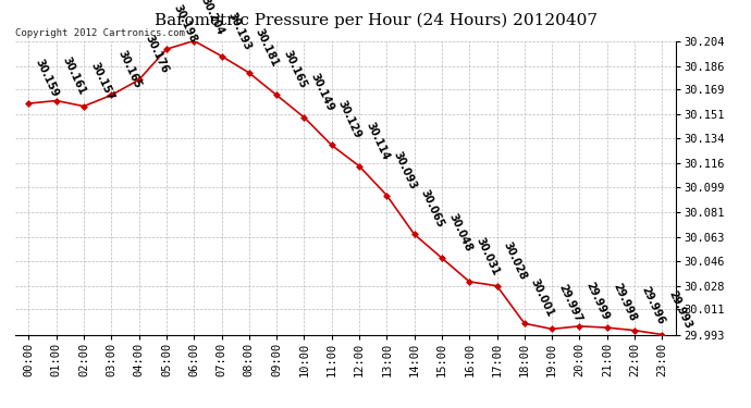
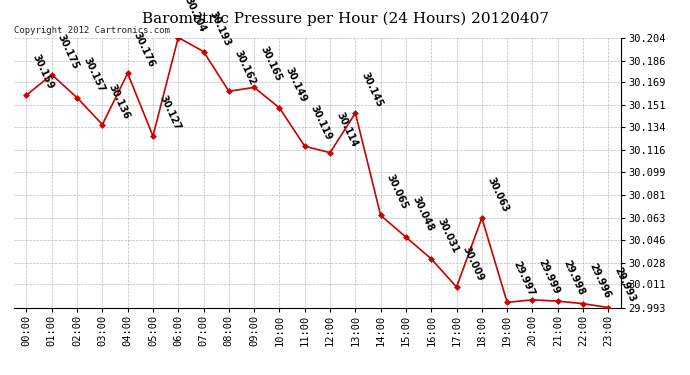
01:00: 30.161 -> 30.175
03:00: 30.165 -> 30.136
05:00: 30.198 -> 30.127
08:00: 30.181 -> 30.162
11:00: 30.129 -> 30.119
13:00: 30.093 -> 30.145
17:00: 30.028 -> 30.009
18:00: 30.001 -> 30.063
